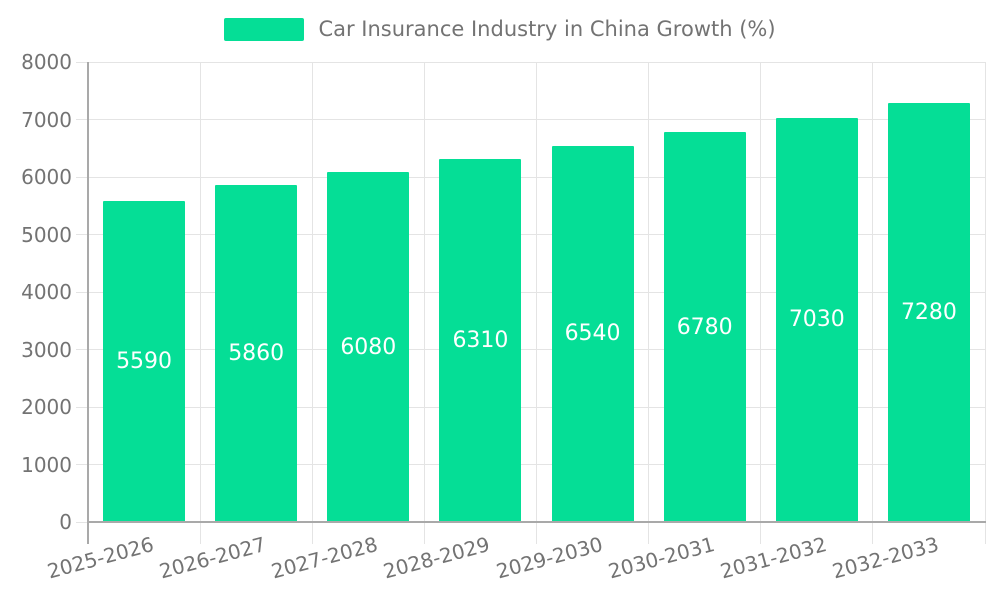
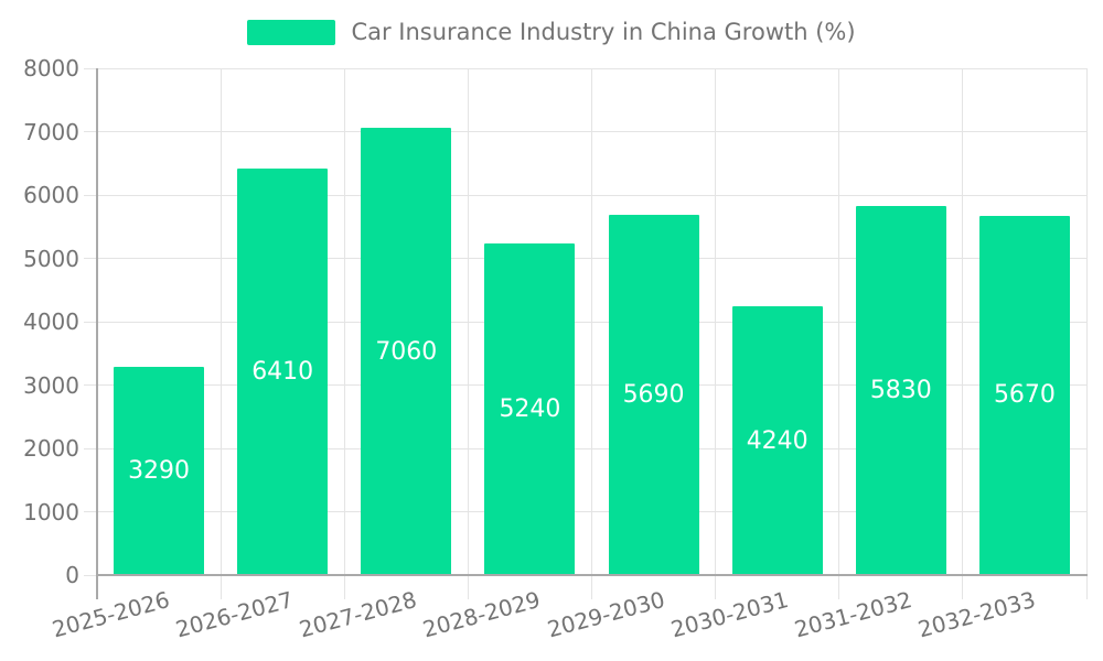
2025-2026: 5590 -> 3290
2026-2027: 5860 -> 6410
2027-2028: 6080 -> 7060
2028-2029: 6310 -> 5240
2029-2030: 6540 -> 5690
2030-2031: 6780 -> 4240
2031-2032: 7030 -> 5830
2032-2033: 7280 -> 5670
